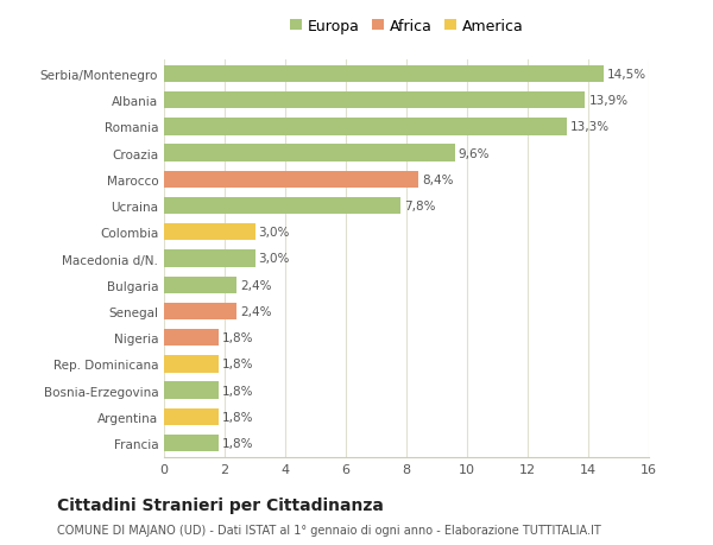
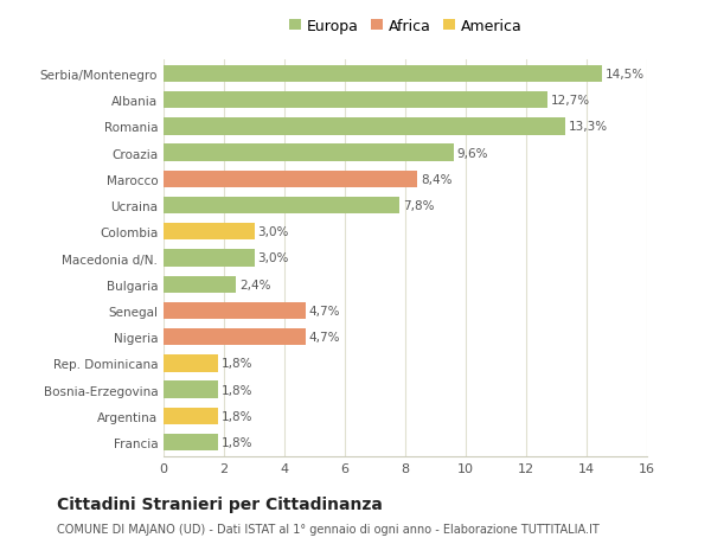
Albania: 13,9% -> 12,7%
Senegal: 2,4% -> 4,7%
Nigeria: 1,8% -> 4,7%
